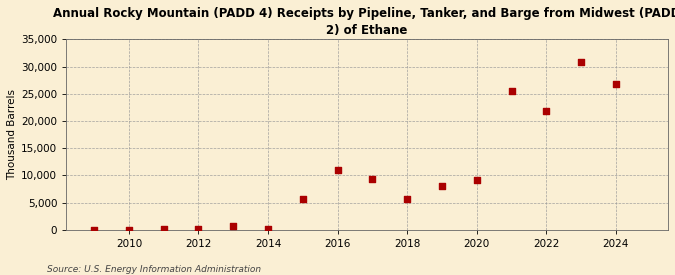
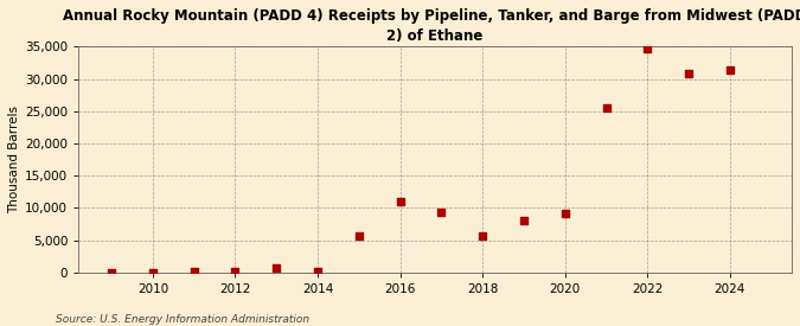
2022: 21,800 -> 34,800
2024: 26,800 -> 31,500
